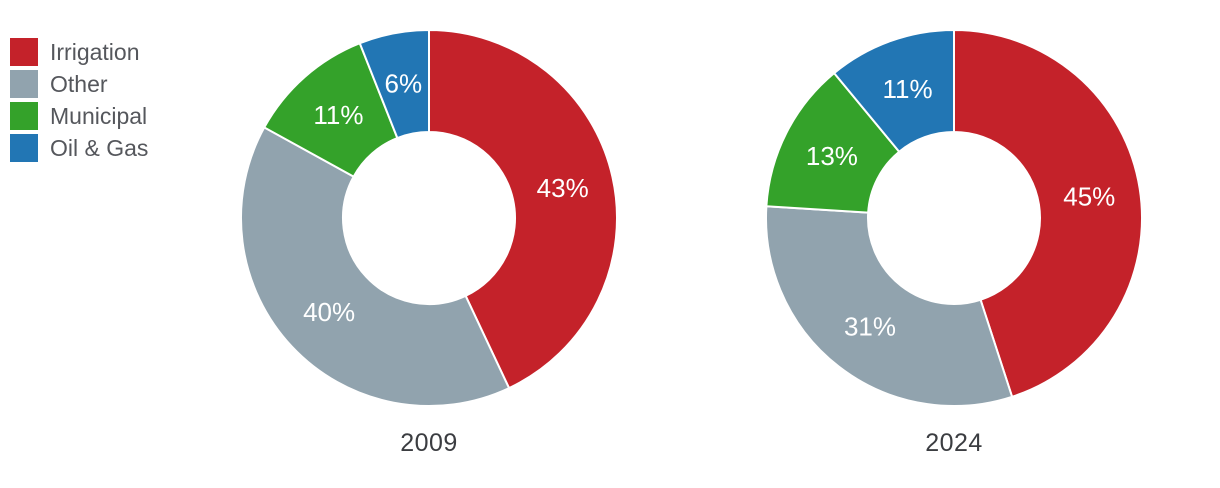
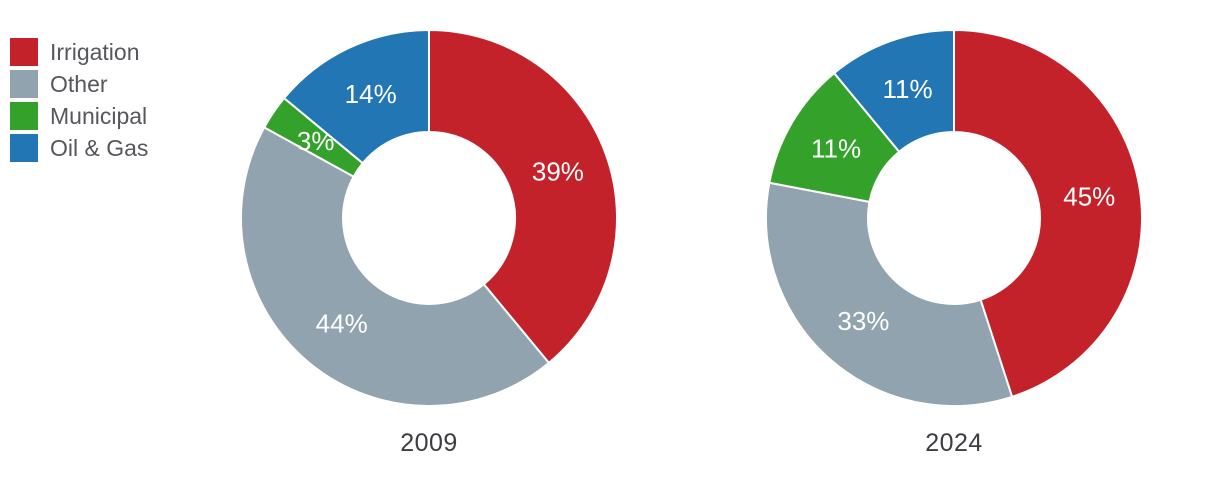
2009/Irrigation: 43% -> 39%
2009/Other: 40% -> 44%
2009/Municipal: 11% -> 3%
2009/Oil & Gas: 6% -> 14%
2024/Other: 31% -> 33%
2024/Municipal: 13% -> 11%
